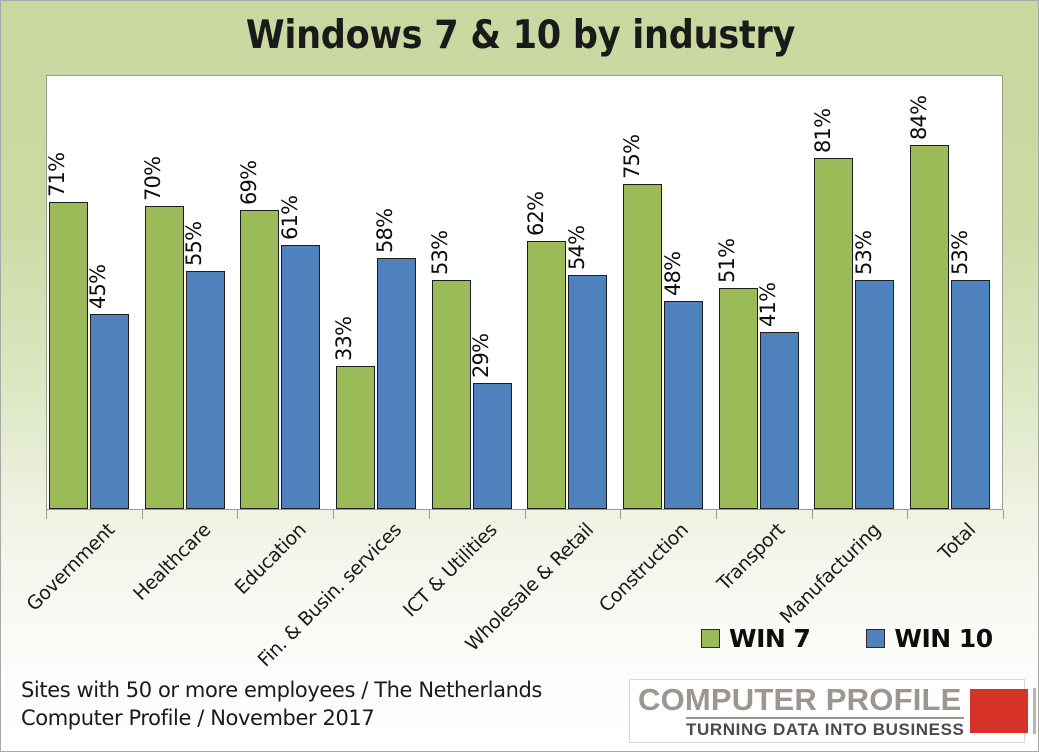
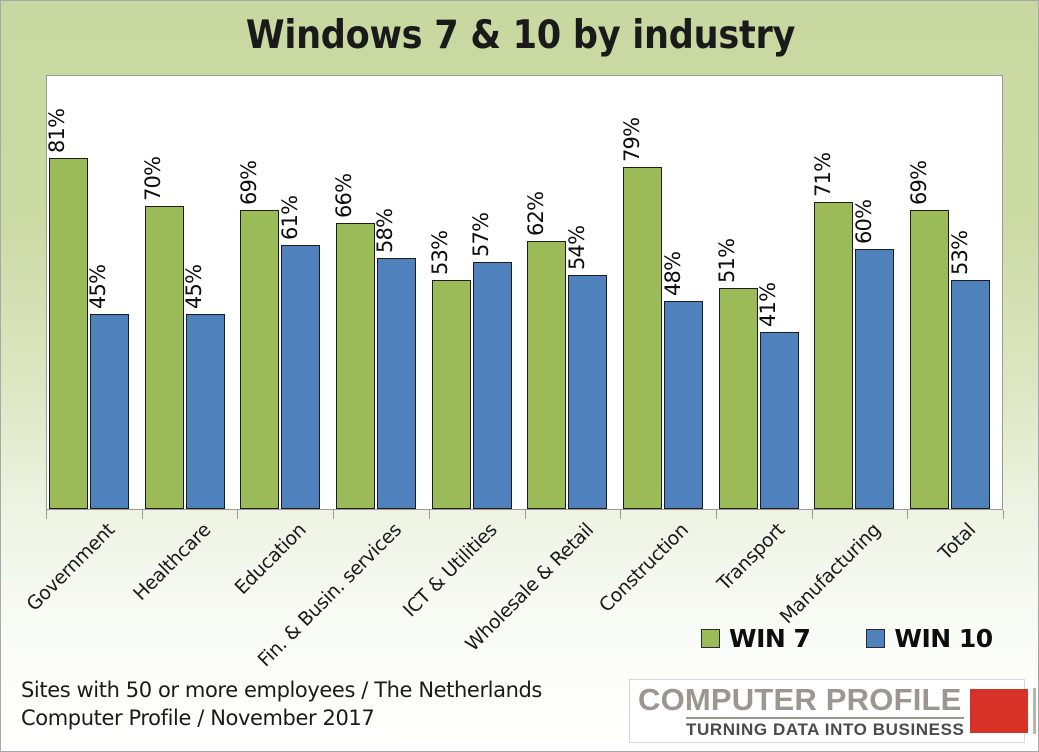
WIN 7/Government: 71% -> 81%
WIN 10/Healthcare: 55% -> 45%
WIN 7/Fin. & Busin. services: 33% -> 66%
WIN 10/ICT & Utilities: 29% -> 57%
WIN 7/Construction: 75% -> 79%
WIN 7/Manufacturing: 81% -> 71%
WIN 10/Manufacturing: 53% -> 60%
WIN 7/Total: 84% -> 69%
